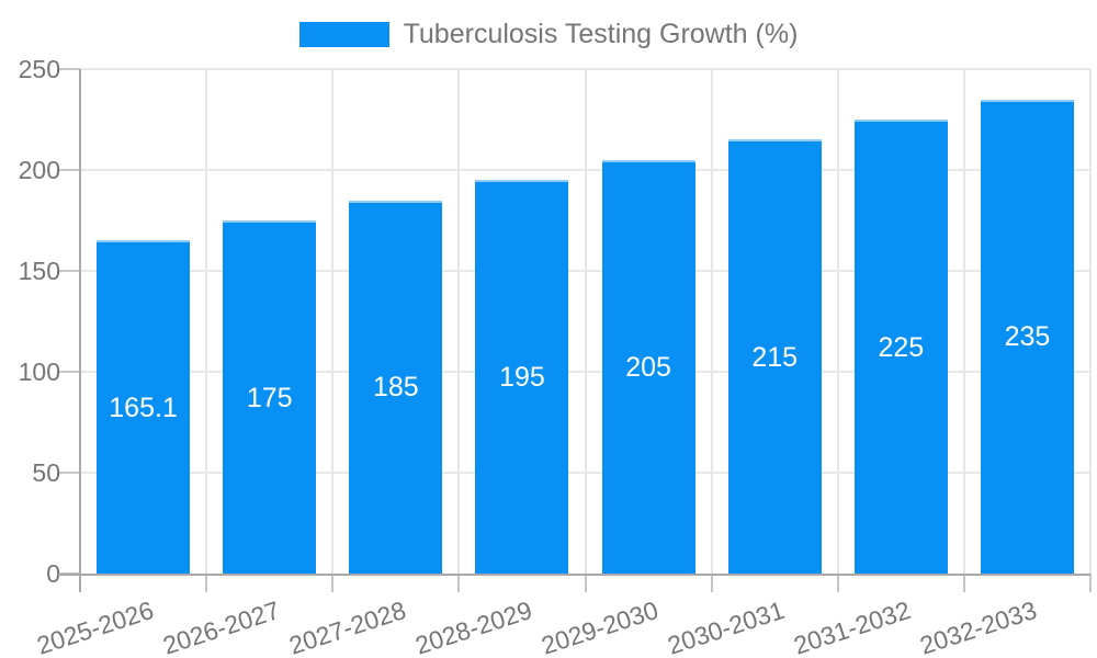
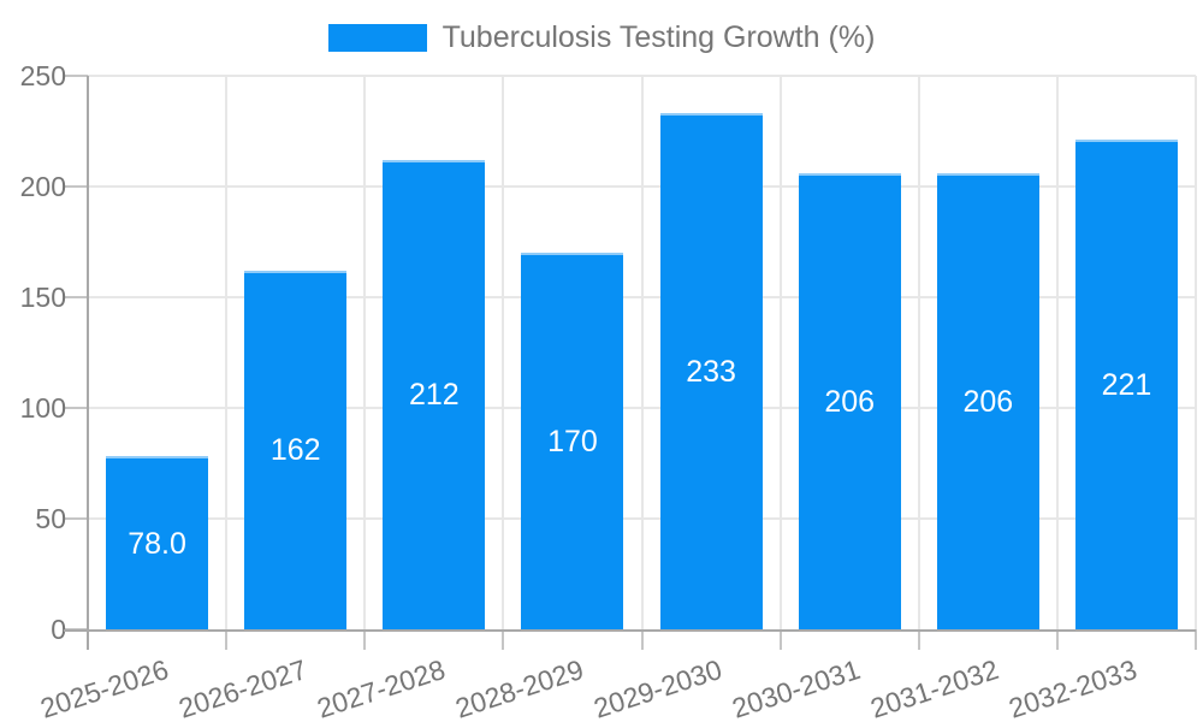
2025-2026: 165.1 -> 78.0
2026-2027: 175 -> 162
2027-2028: 185 -> 212
2028-2029: 195 -> 170
2029-2030: 205 -> 233
2030-2031: 215 -> 206
2031-2032: 225 -> 206
2032-2033: 235 -> 221
